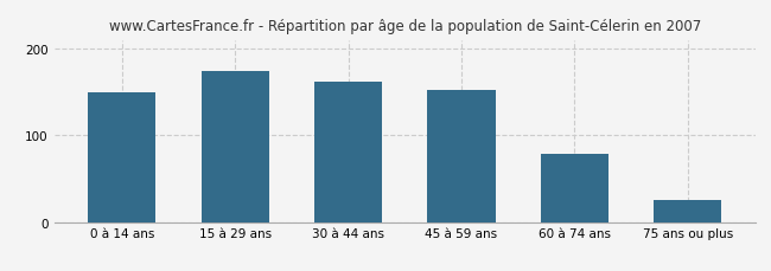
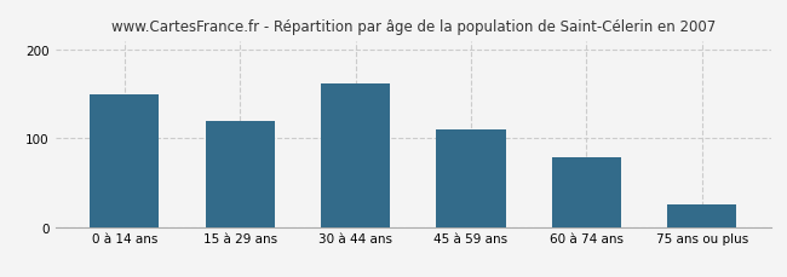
15 à 29 ans: 174 -> 120
45 à 59 ans: 152 -> 110
